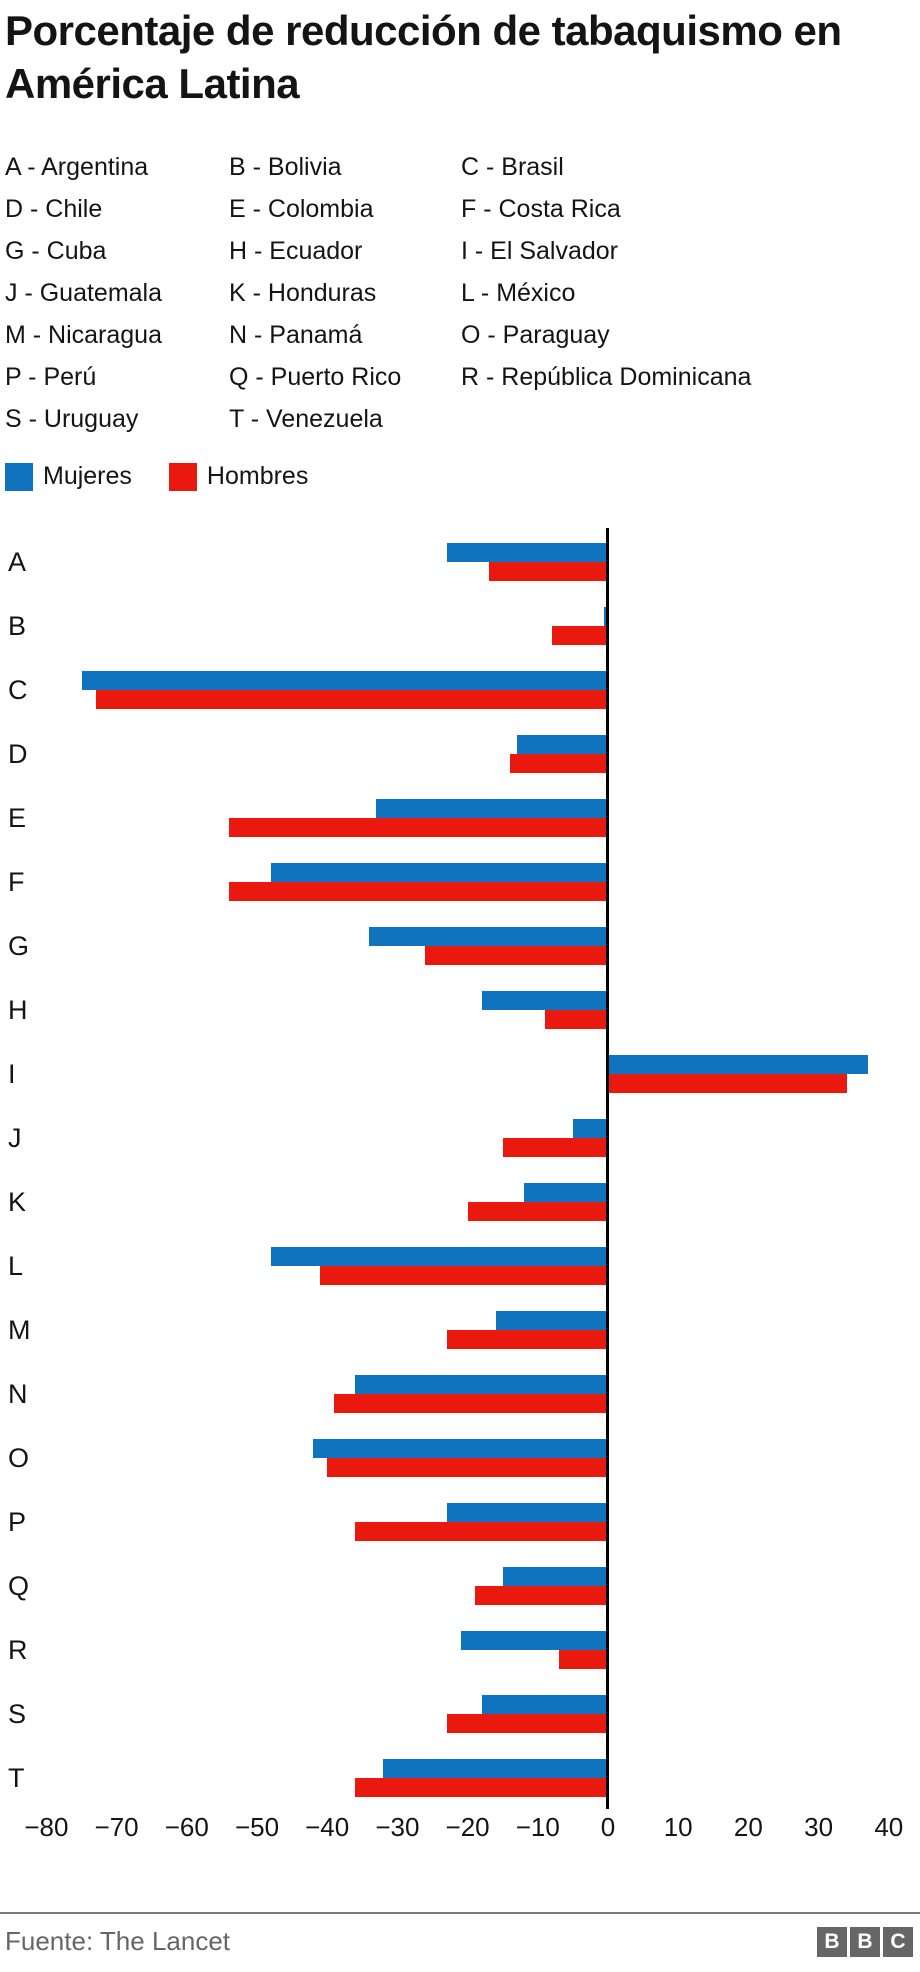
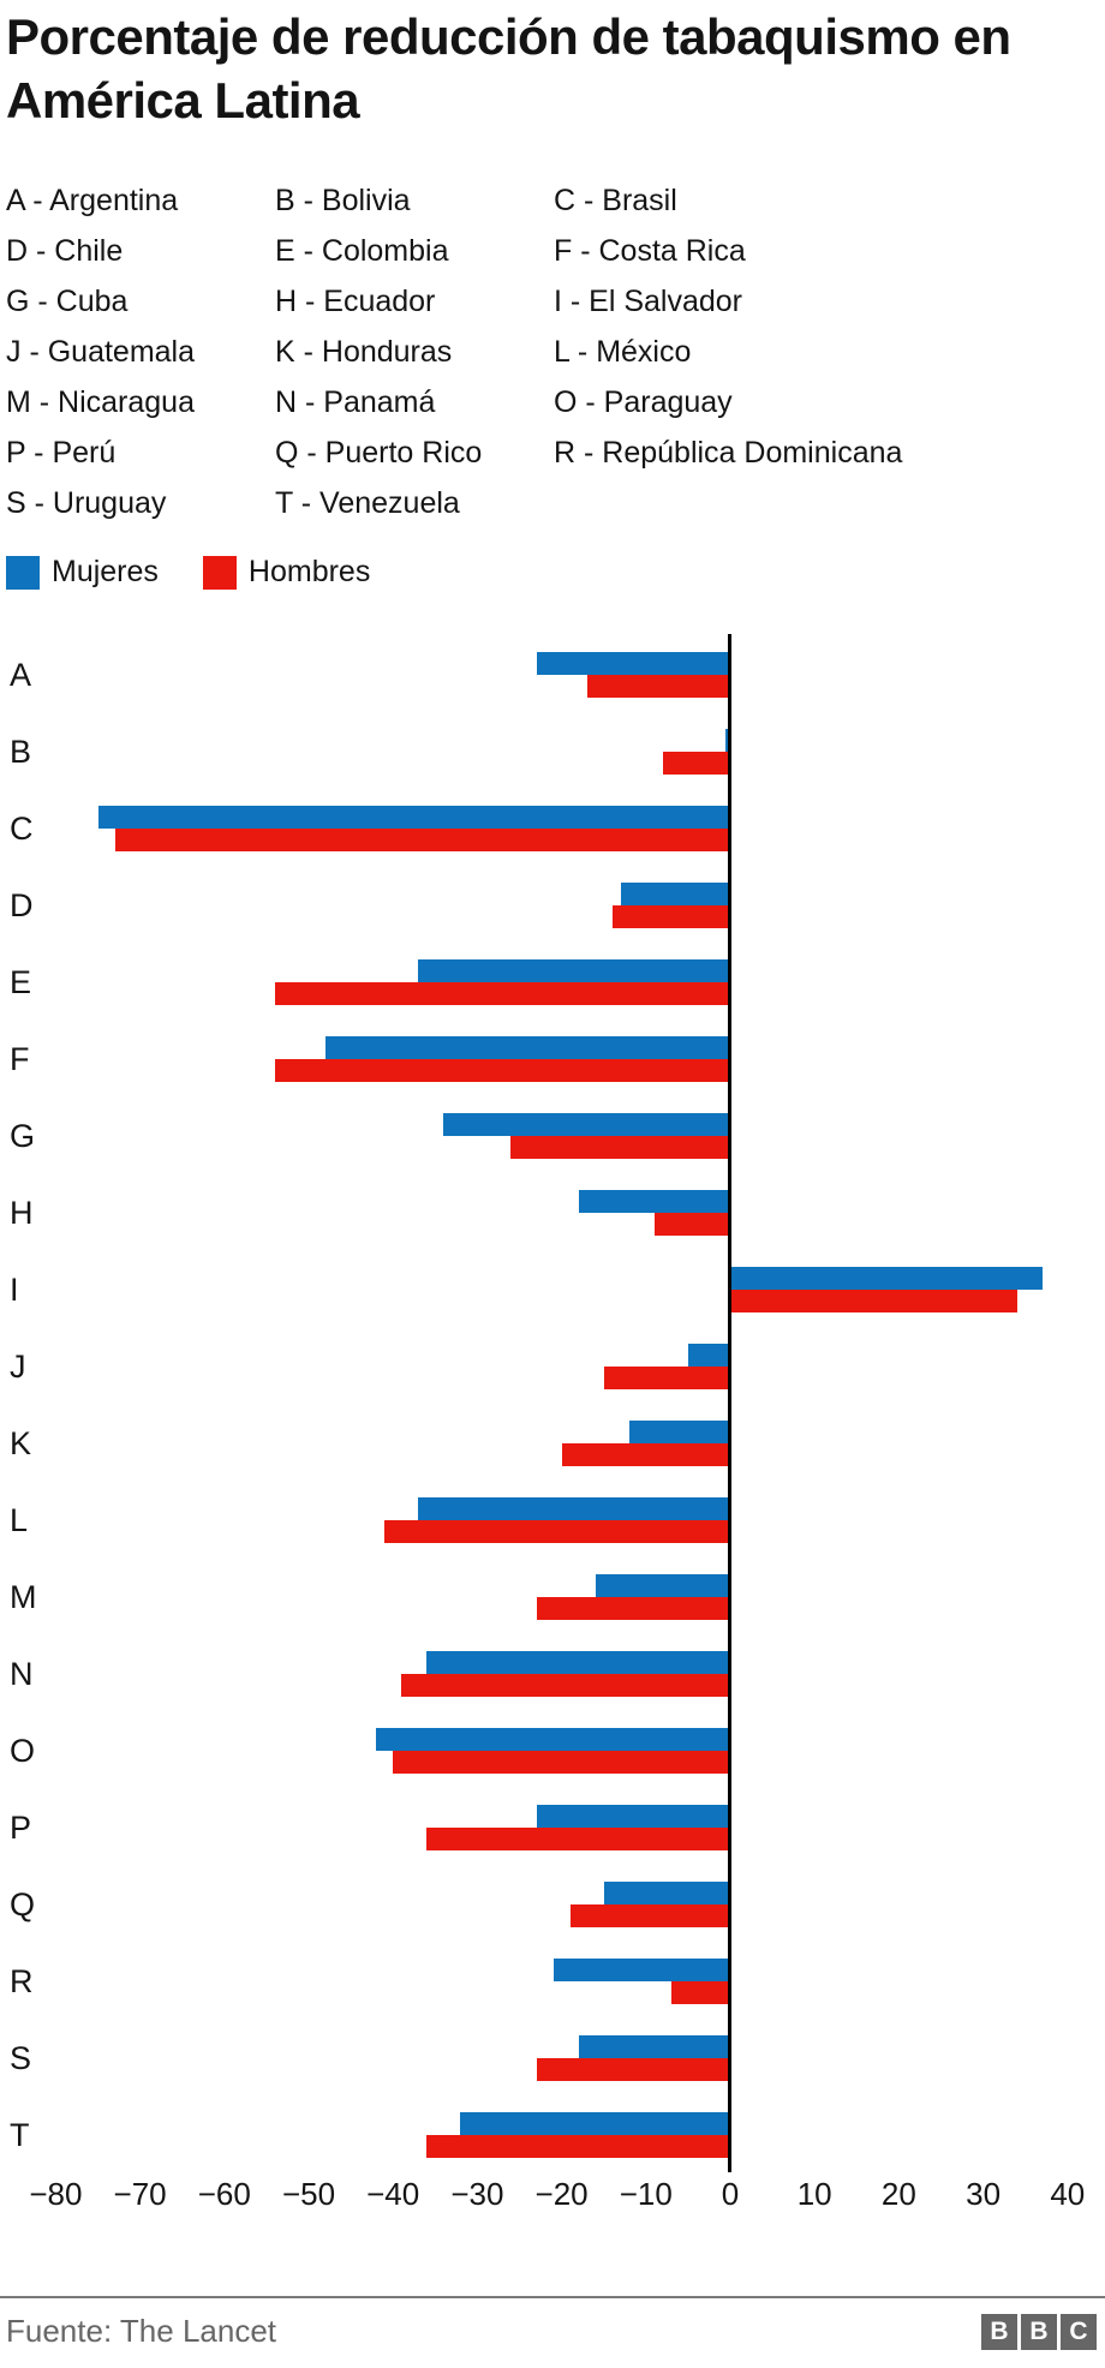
Mujeres/E: -33 -> -37
Mujeres/L: -48 -> -37
